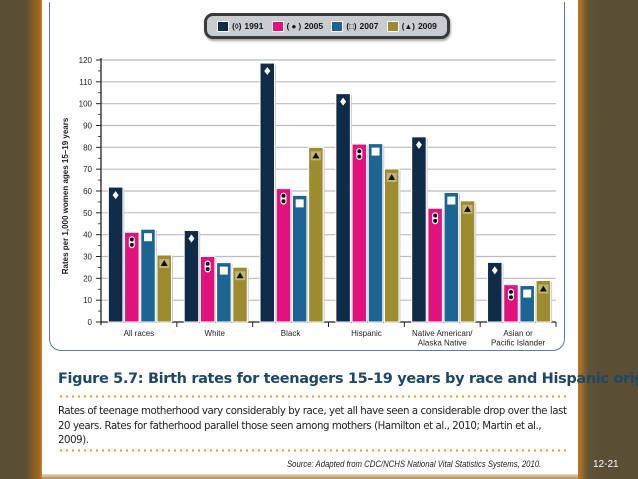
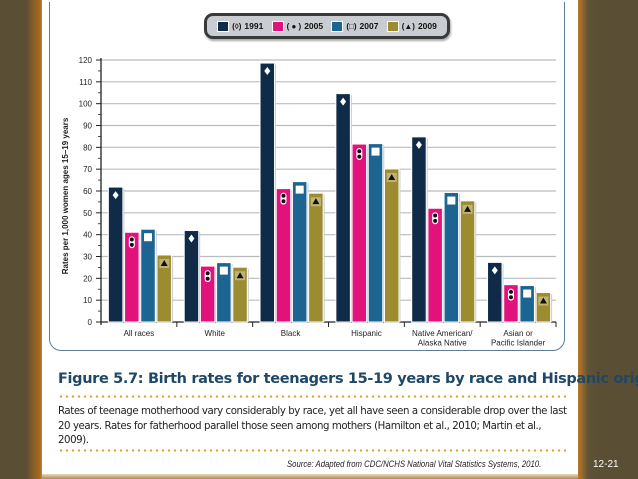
2005/White: 30 -> 26
2007/Black: 58 -> 64
2009/Black: 80 -> 59
2009/Asian or Pacific Islander: 19 -> 14
